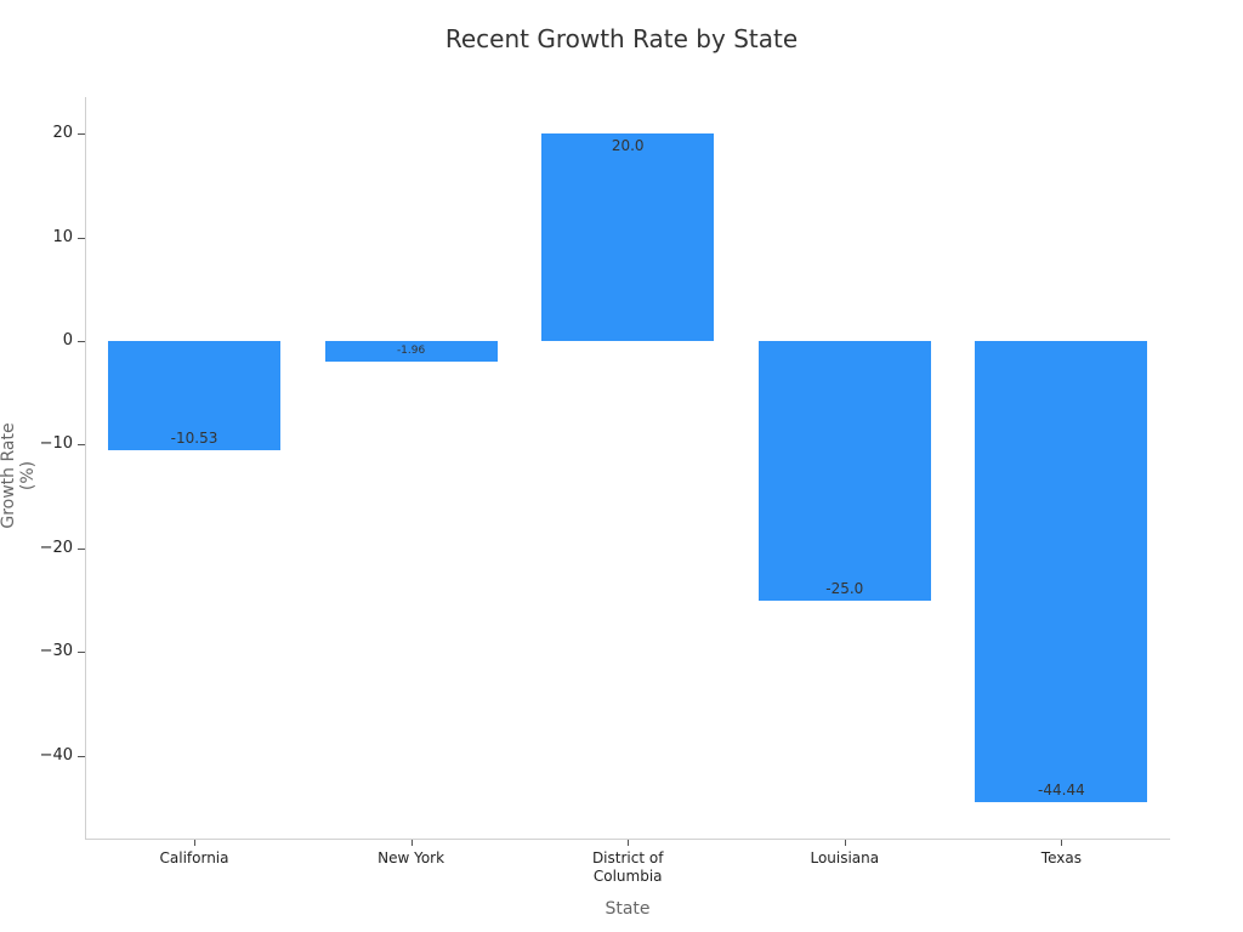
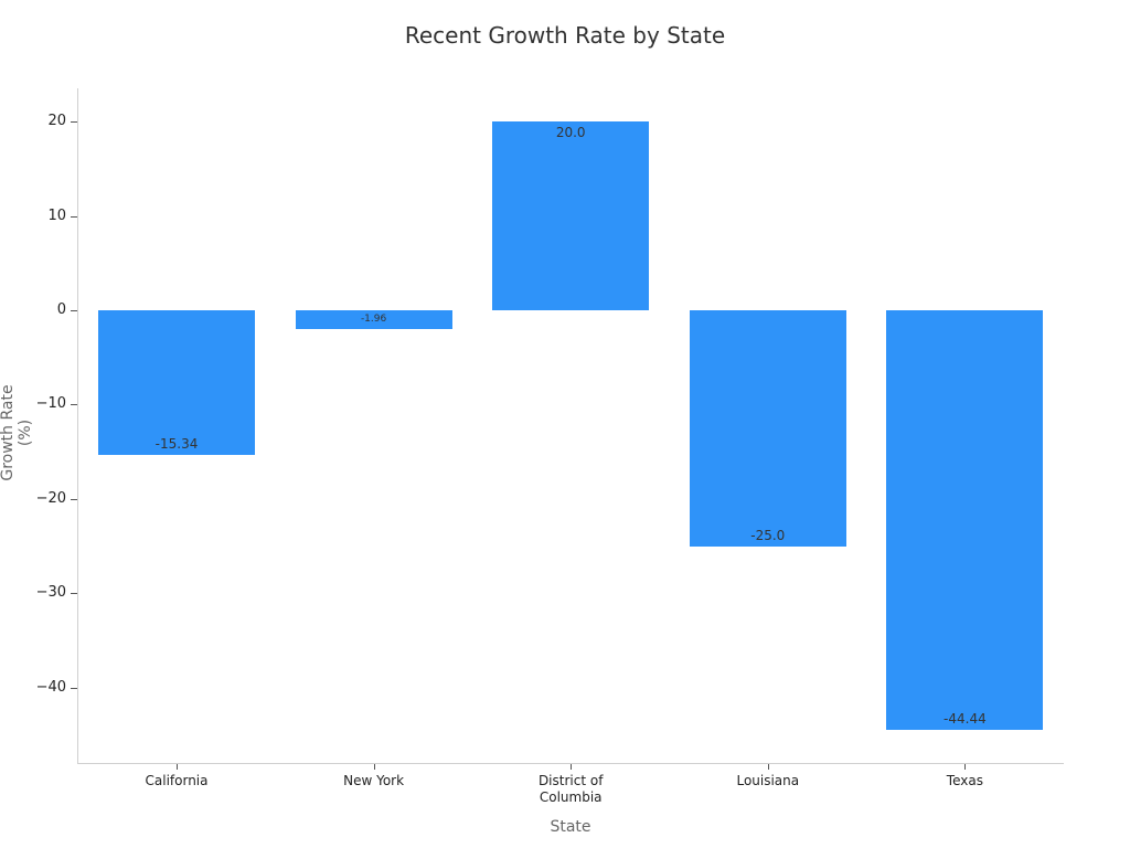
California: -10.53 -> -15.34
